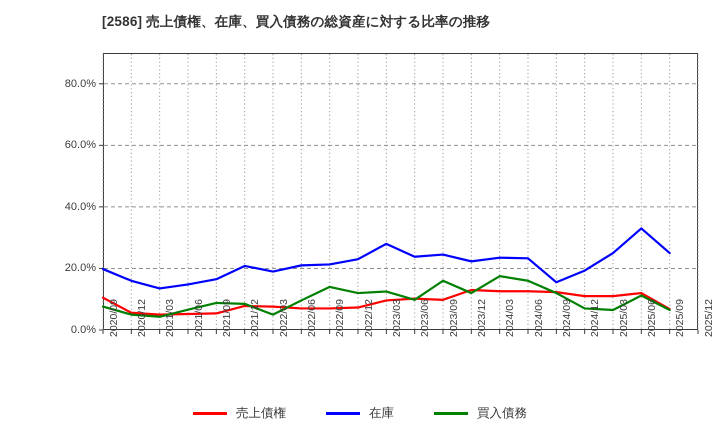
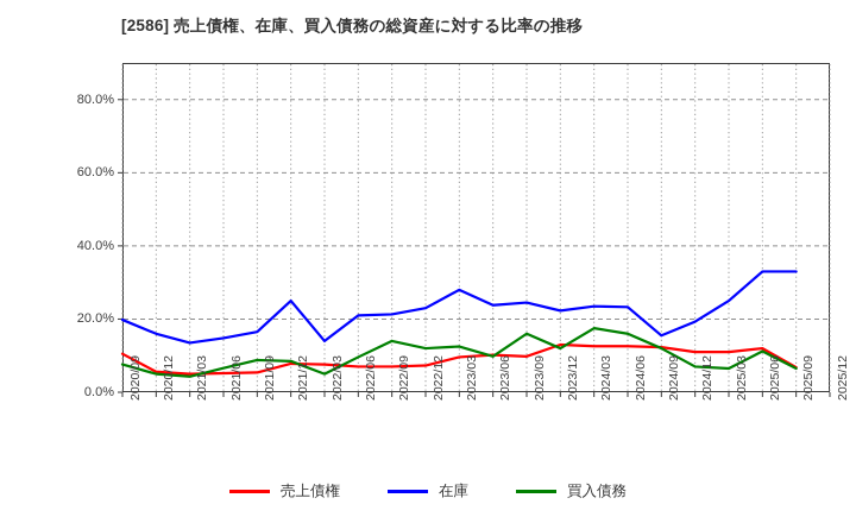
在庫/2021/12: 21% -> 25%
在庫/2022/03: 19% -> 14%
在庫/2025/09: 25% -> 33%
